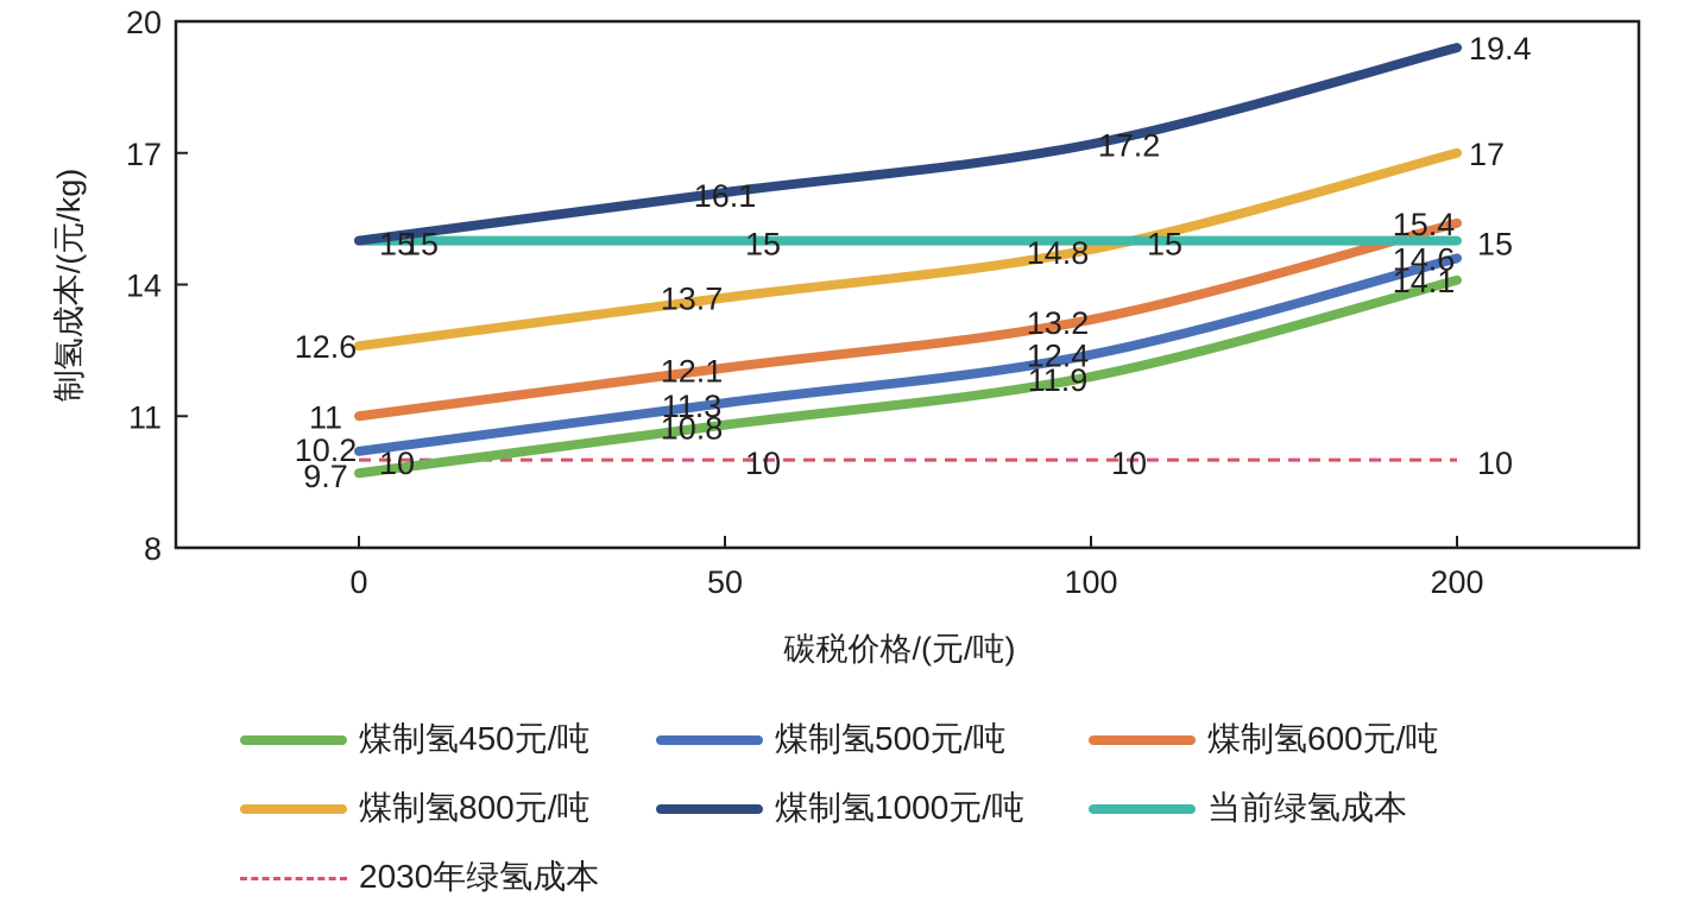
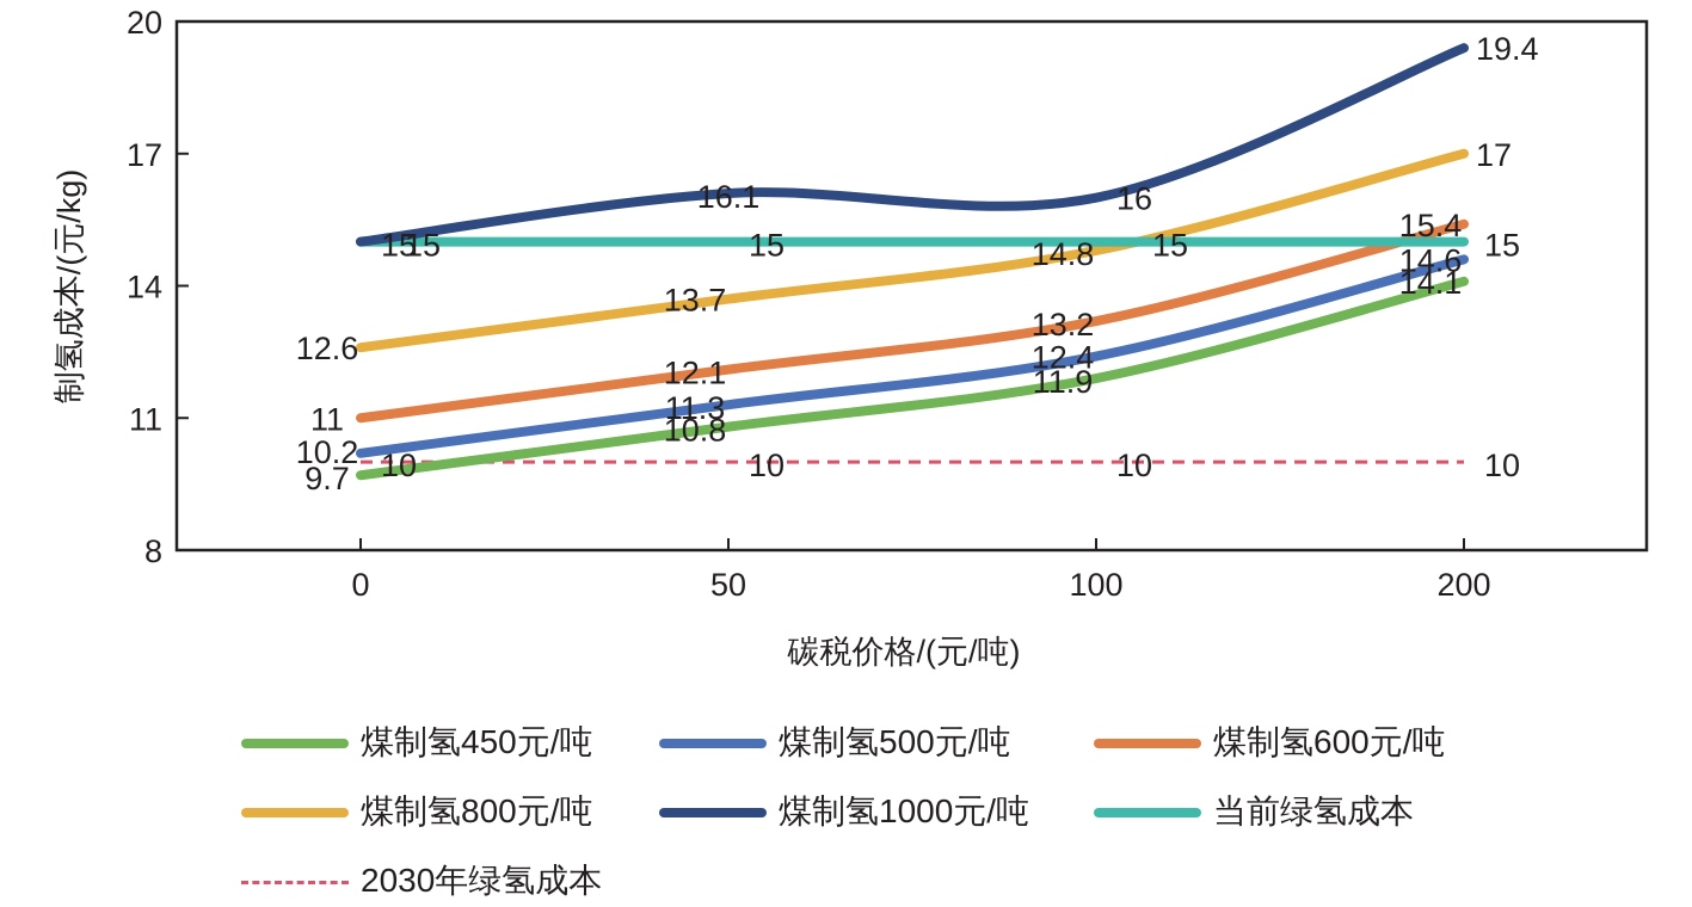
煤制氢1000元/吨/100: 17.2 -> 16
